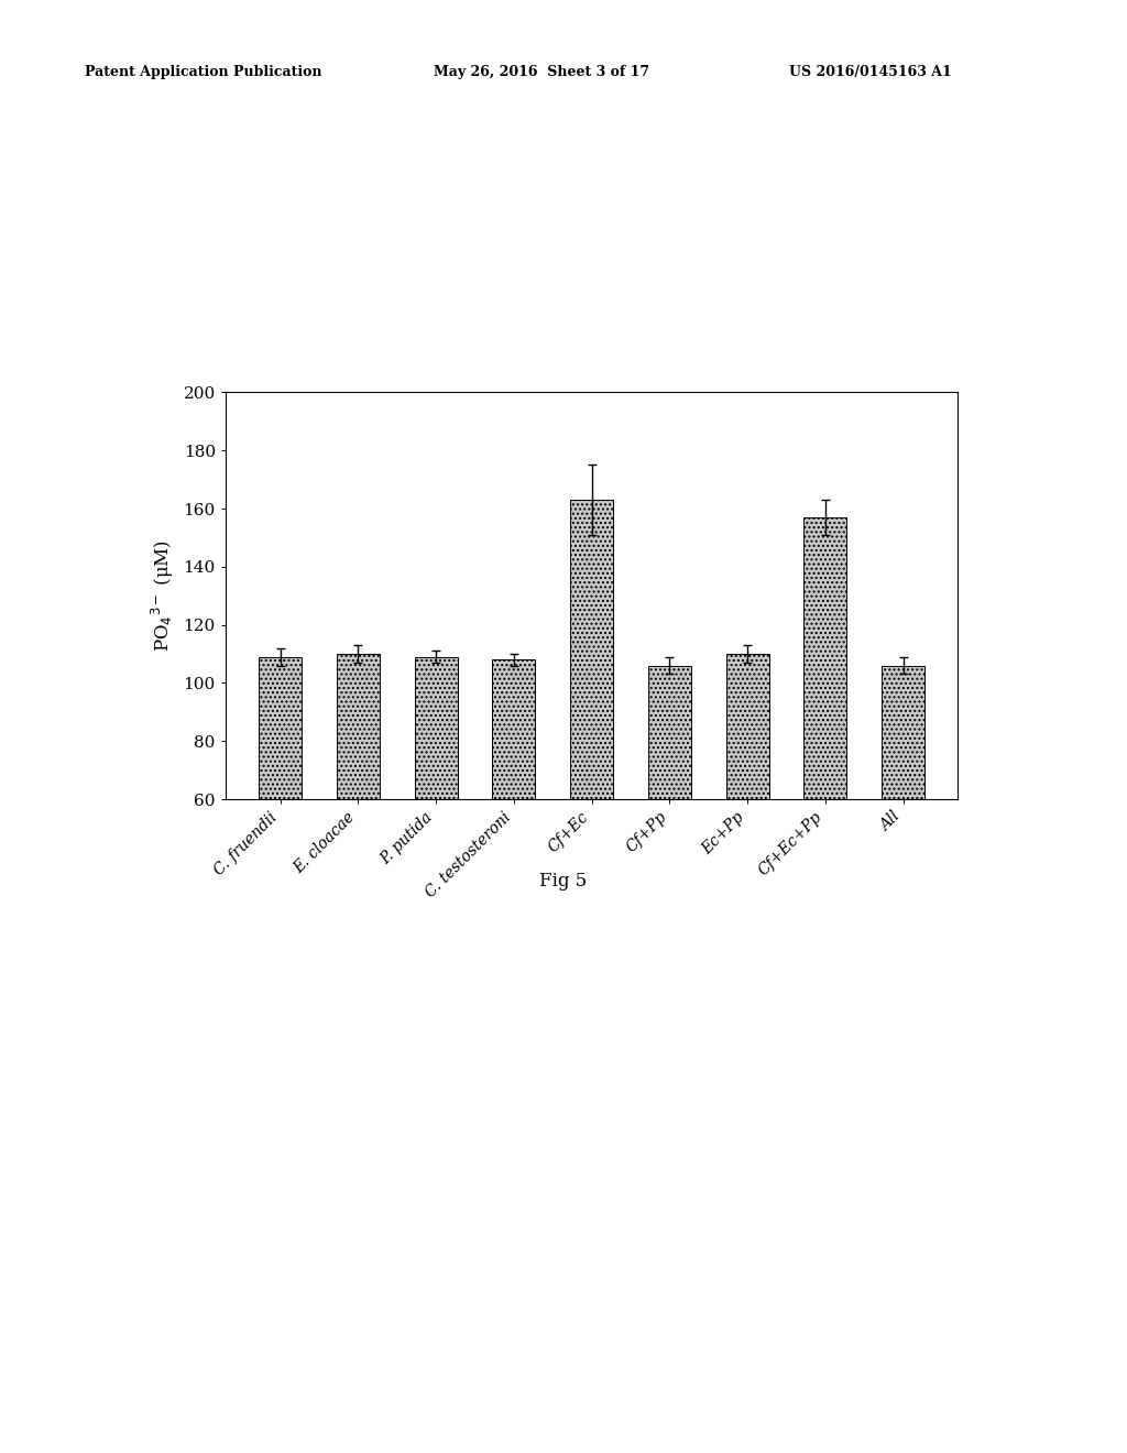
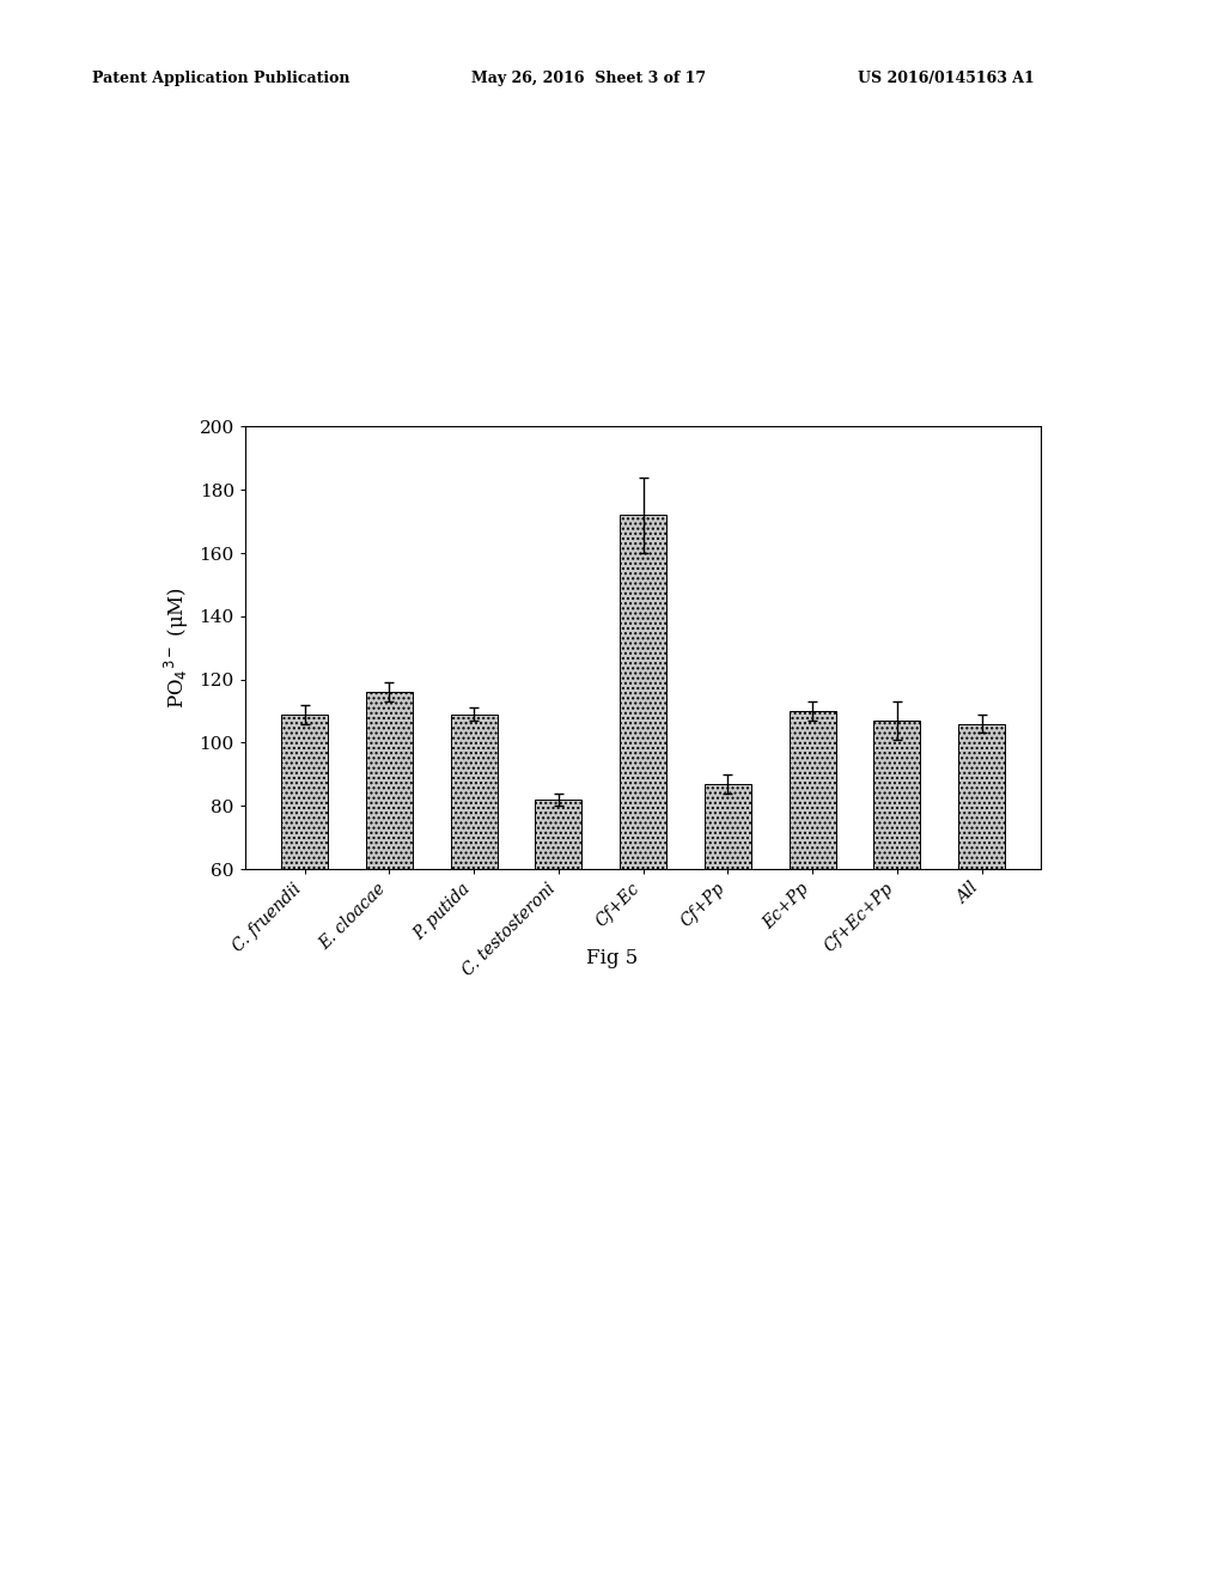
E. cloacae: 110 -> 116
C. testosteroni: 108 -> 82
Cf+Ec: 163 -> 172
Cf+Pp: 106 -> 87
Cf+Ec+Pp: 157 -> 107
